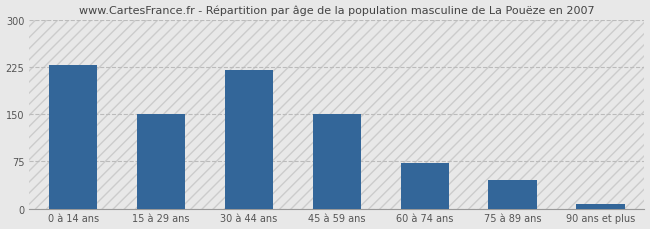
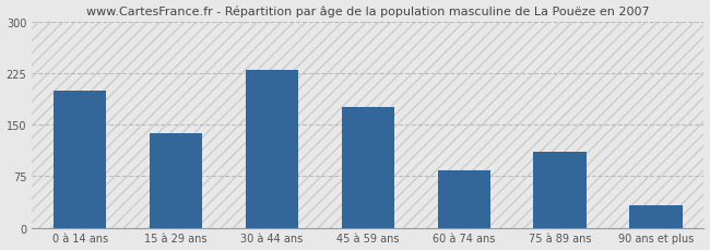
0 à 14 ans: 228 -> 200
15 à 29 ans: 150 -> 138
30 à 44 ans: 220 -> 230
45 à 59 ans: 150 -> 176
60 à 74 ans: 72 -> 84
75 à 89 ans: 45 -> 110
90 ans et plus: 7 -> 32
